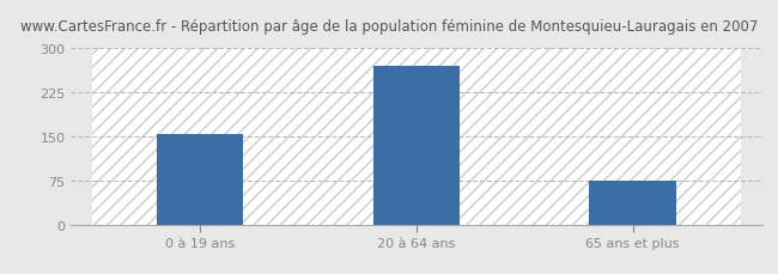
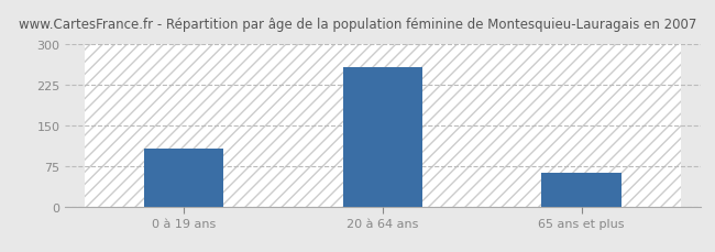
0 à 19 ans: 155 -> 107
20 à 64 ans: 270 -> 258
65 ans et plus: 75 -> 62
